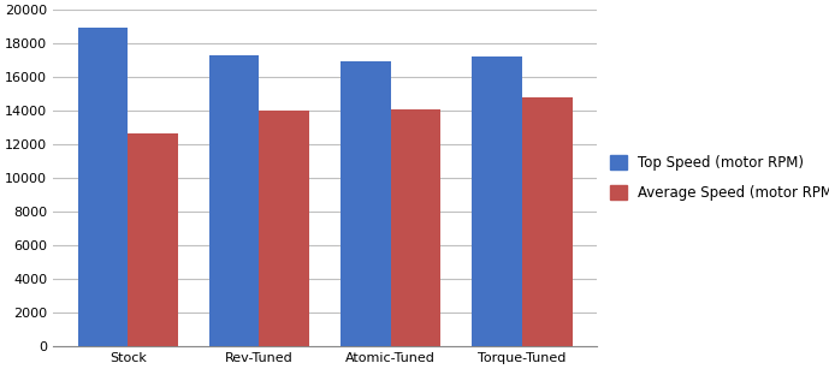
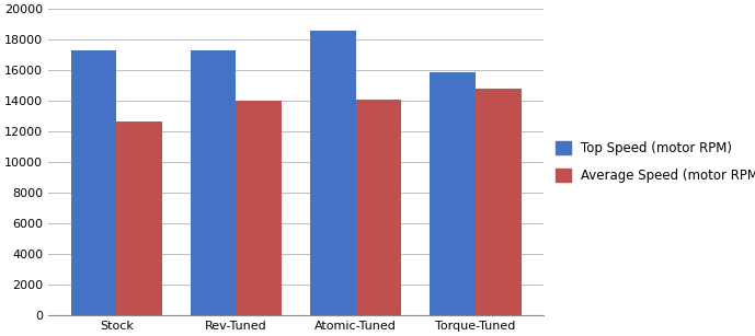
Top Speed (motor RPM)/Stock: 19000 -> 17300
Top Speed (motor RPM)/Atomic-Tuned: 17000 -> 18600
Top Speed (motor RPM)/Torque-Tuned: 17200 -> 15900
